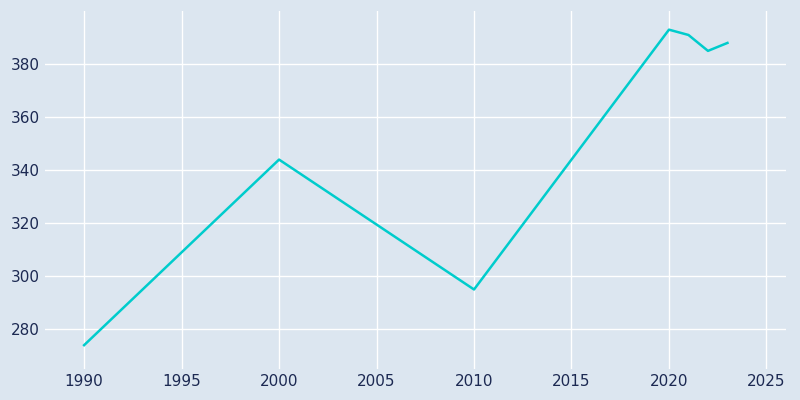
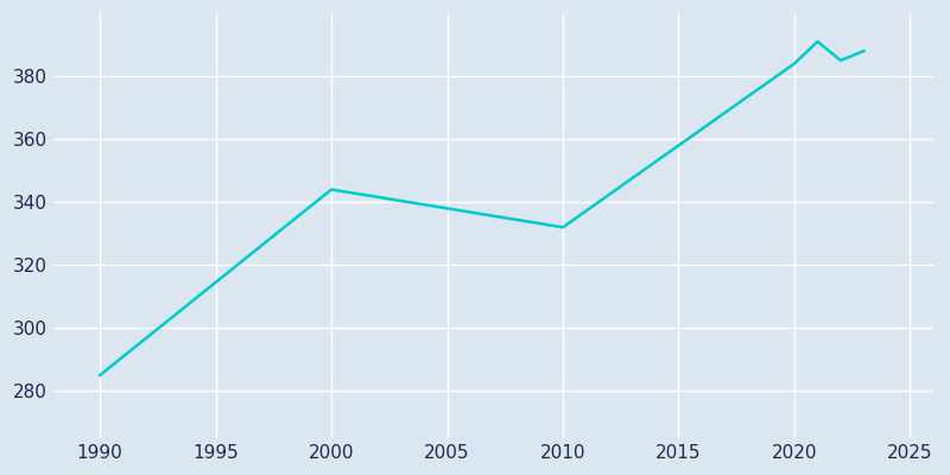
1990: 274 -> 285
2010: 295 -> 332
2020: 393 -> 384
